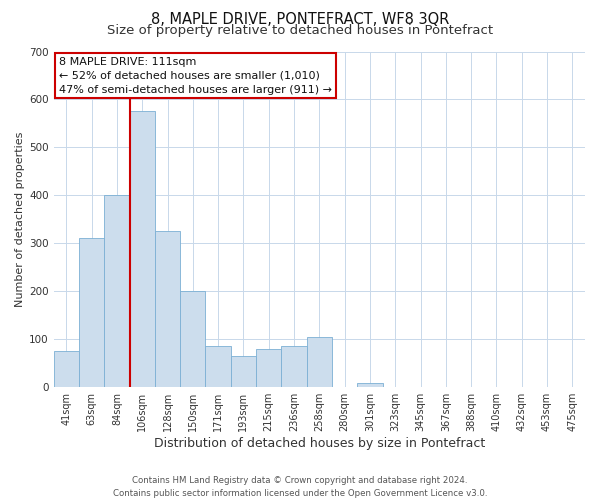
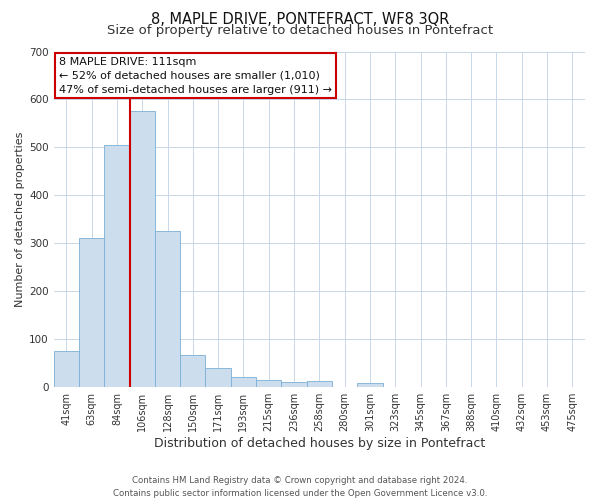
84sqm: 400 -> 505
150sqm: 200 -> 67
171sqm: 85 -> 40
193sqm: 65 -> 21
215sqm: 80 -> 15
236sqm: 85 -> 11
258sqm: 105 -> 12
